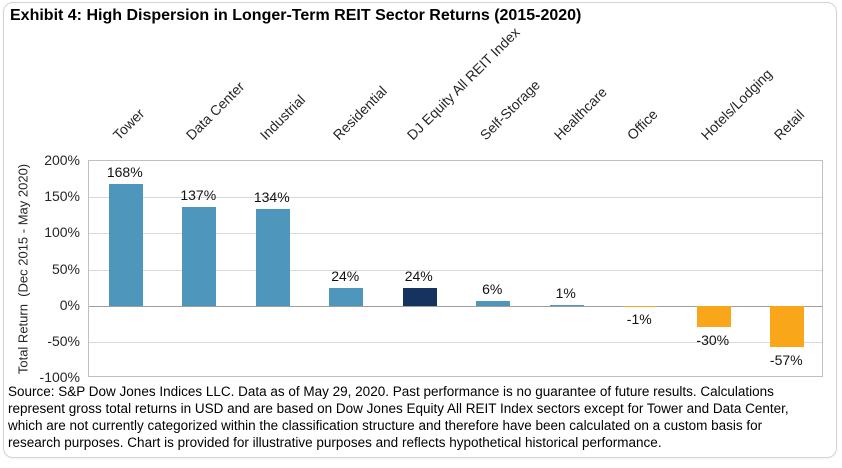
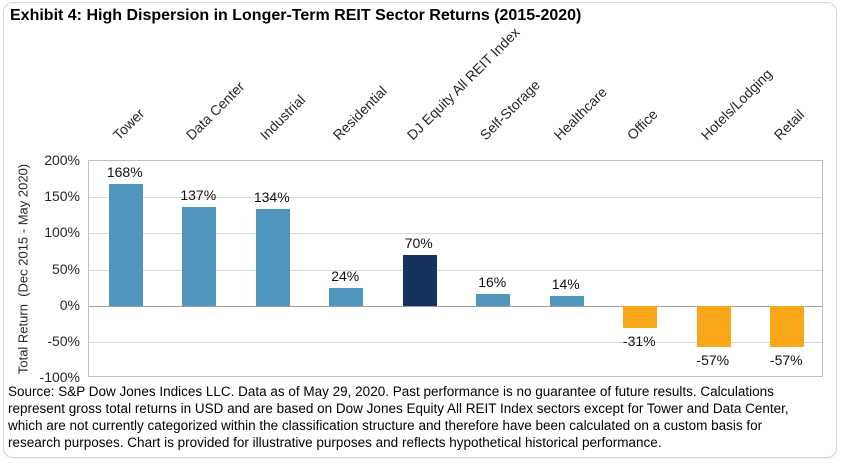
DJ Equity All REIT Index: 24% -> 70%
Self-Storage: 6% -> 16%
Healthcare: 1% -> 14%
Office: -1% -> -31%
Hotels/Lodging: -30% -> -57%
